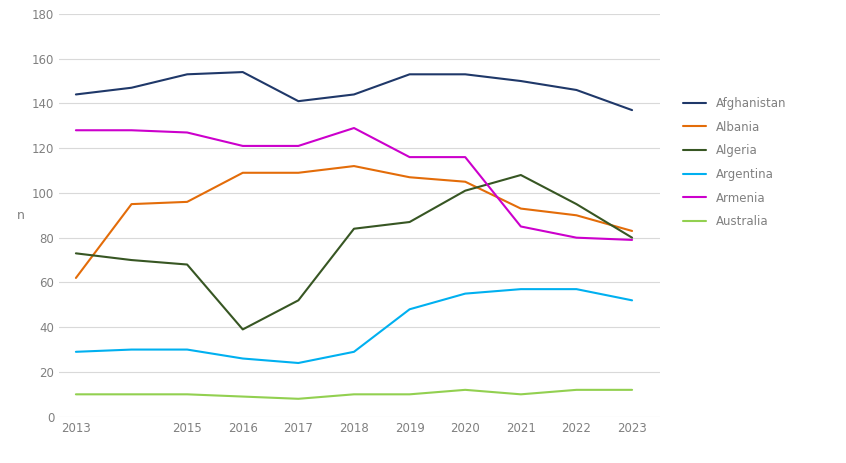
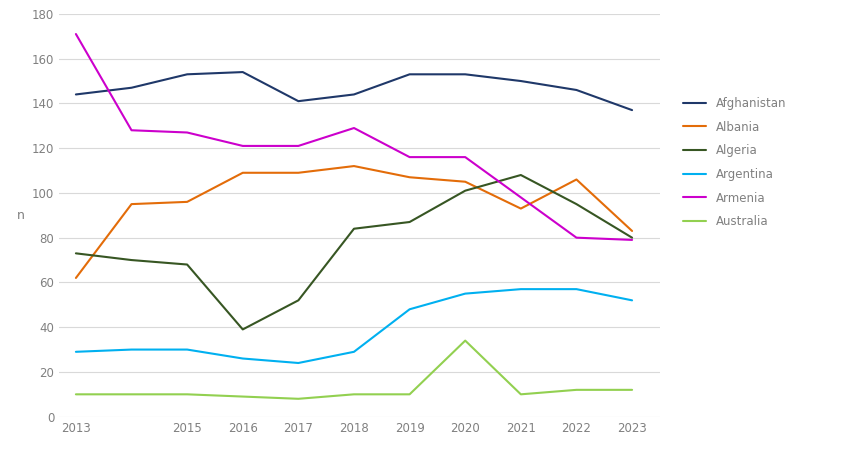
Armenia/2013: 128 -> 171
Australia/2020: 12 -> 34
Armenia/2021: 85 -> 98
Albania/2022: 90 -> 106
